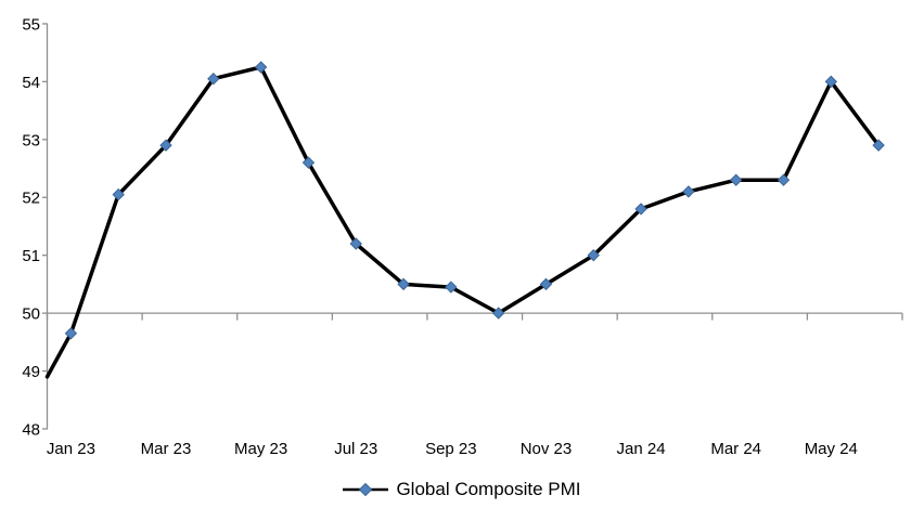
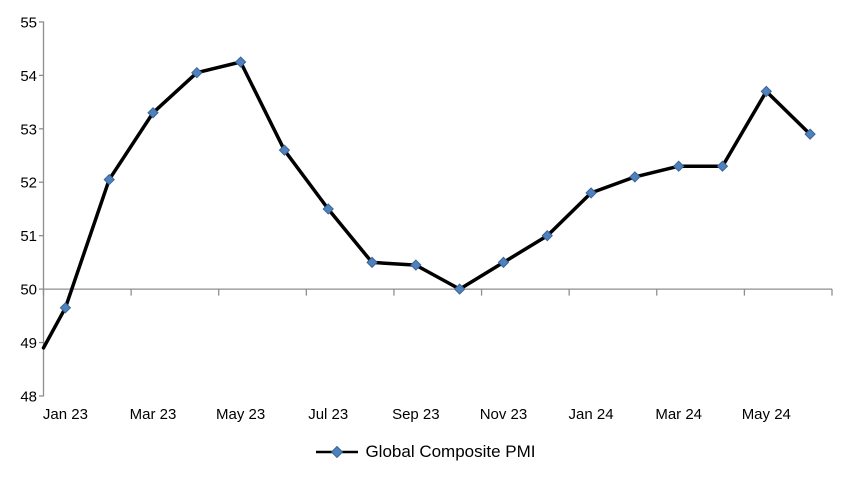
Mar 23: 52.9 -> 53.3
Jul 23: 51.2 -> 51.5
May 24: 54.0 -> 53.7
